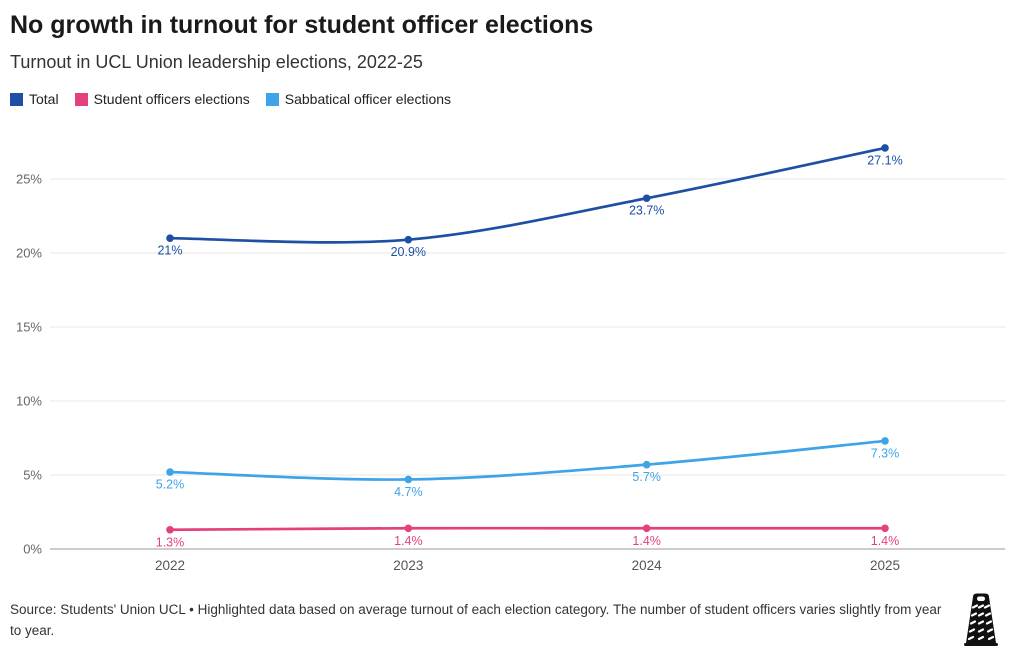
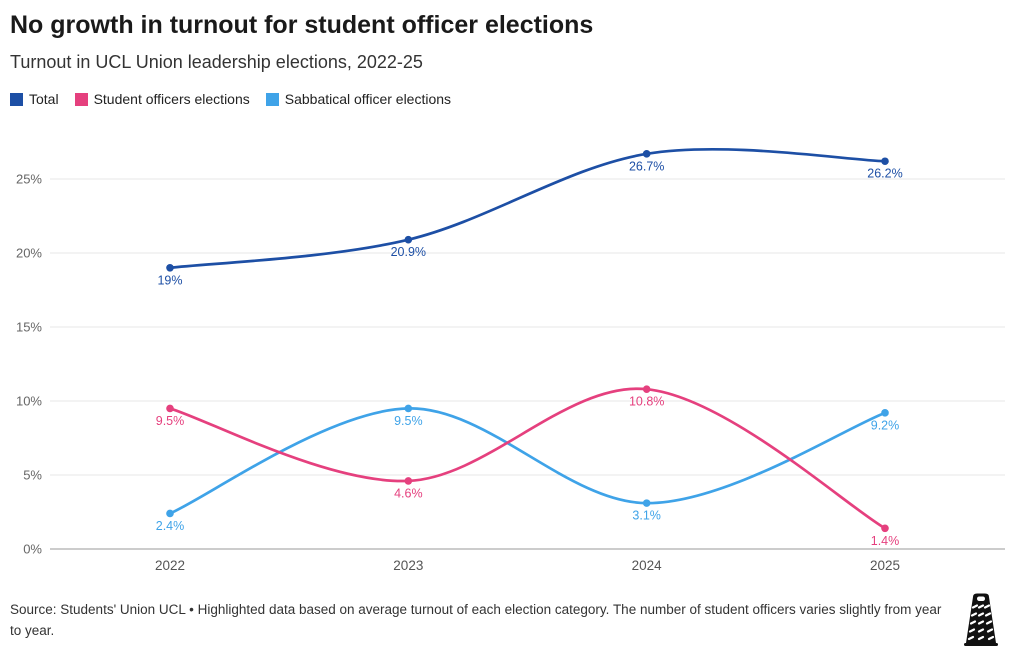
Total/2022: 21% -> 19%
Sabbatical officer elections/2022: 5.2% -> 2.4%
Student officers elections/2022: 1.3% -> 9.5%
Sabbatical officer elections/2023: 4.7% -> 9.5%
Student officers elections/2023: 1.4% -> 4.6%
Total/2024: 23.7% -> 26.7%
Sabbatical officer elections/2024: 5.7% -> 3.1%
Student officers elections/2024: 1.4% -> 10.8%
Total/2025: 27.1% -> 26.2%
Sabbatical officer elections/2025: 7.3% -> 9.2%
